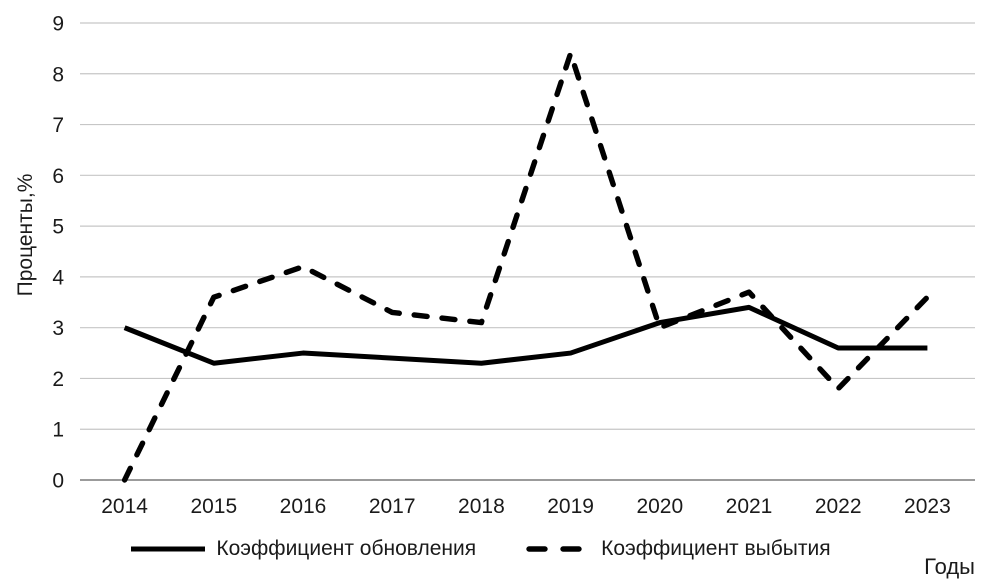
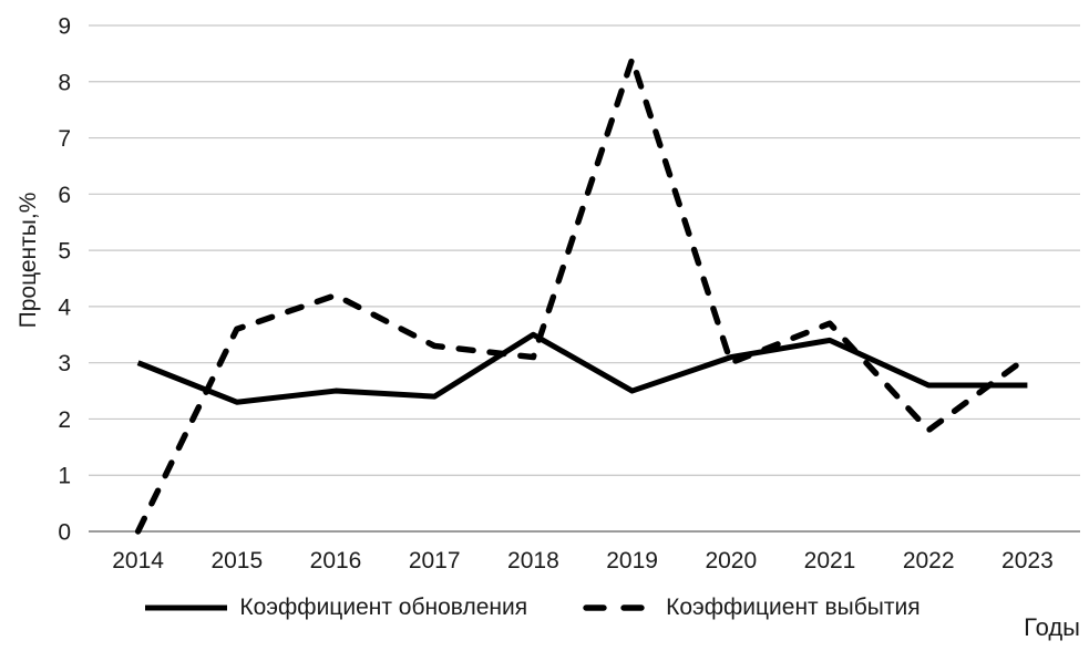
Коэффициент обновления/2018: 2.3 -> 3.5
Коэффициент выбытия/2023: 3.6 -> 3.1
